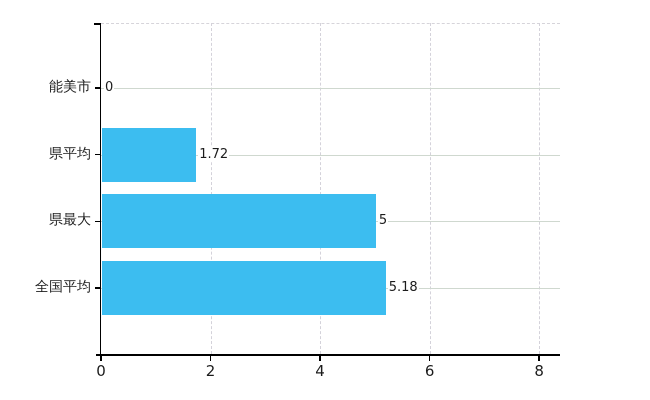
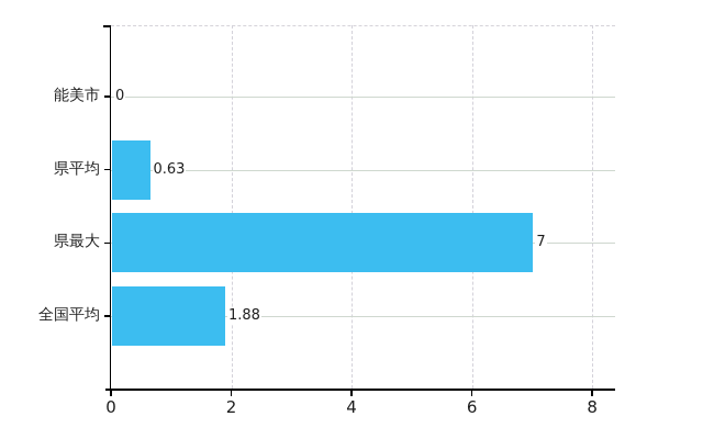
県平均: 1.72 -> 0.63
県最大: 5 -> 7
全国平均: 5.18 -> 1.88
